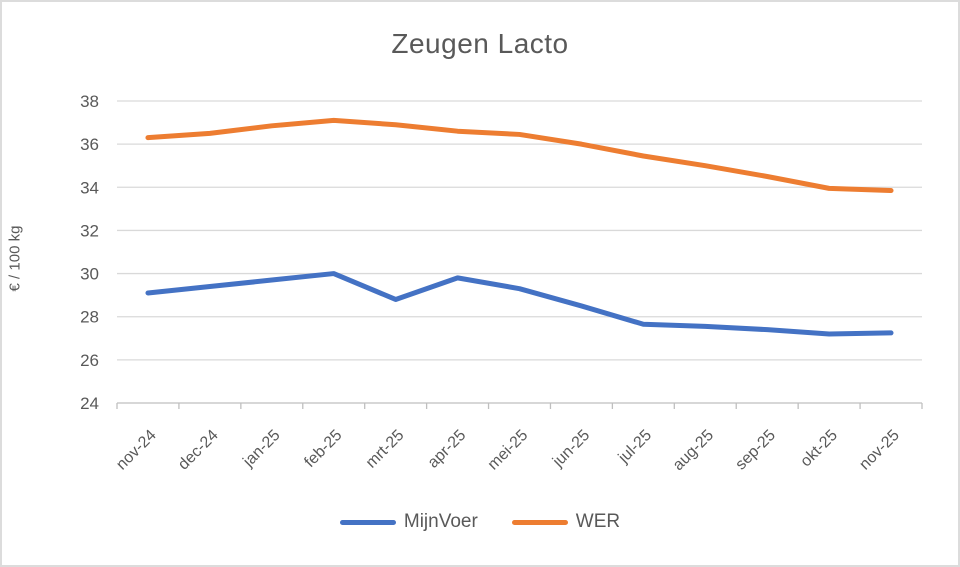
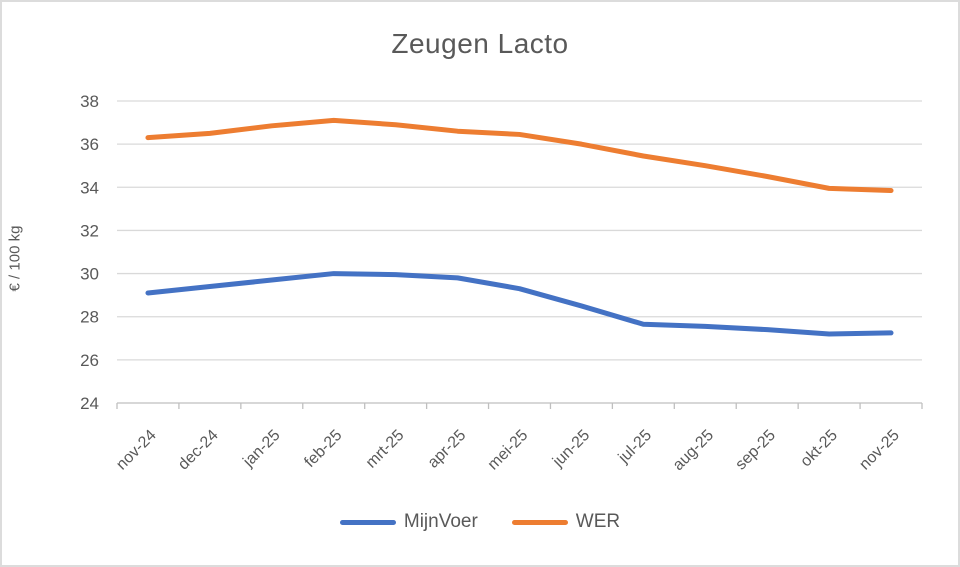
MijnVoer/mrt-25: 28.8 -> 29.9
